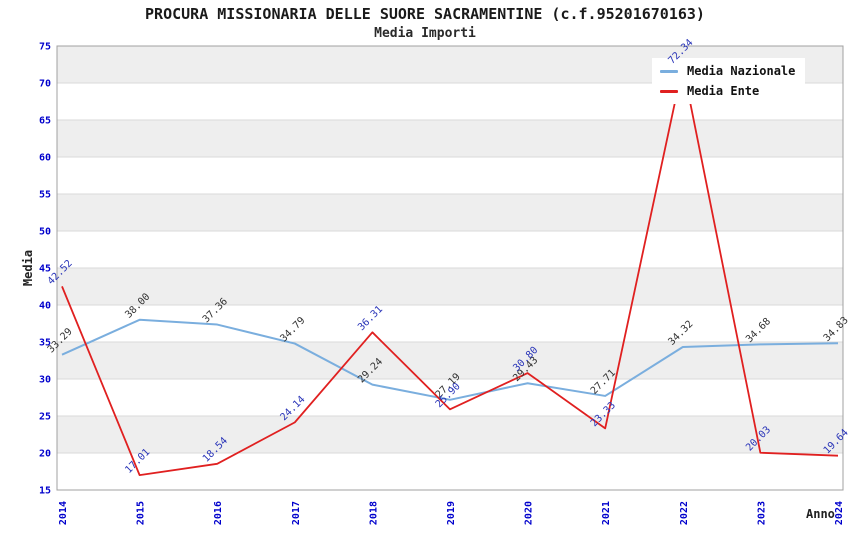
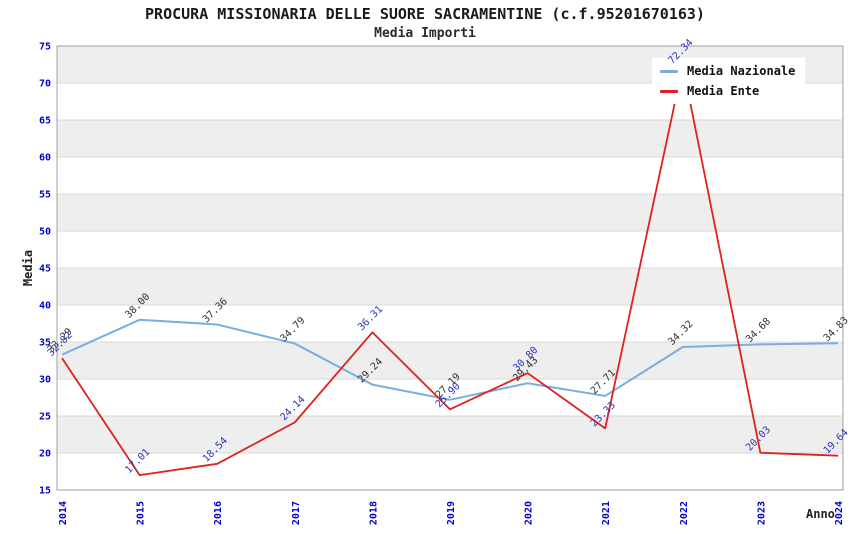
Media Ente/2014: 42.52 -> 32.82
